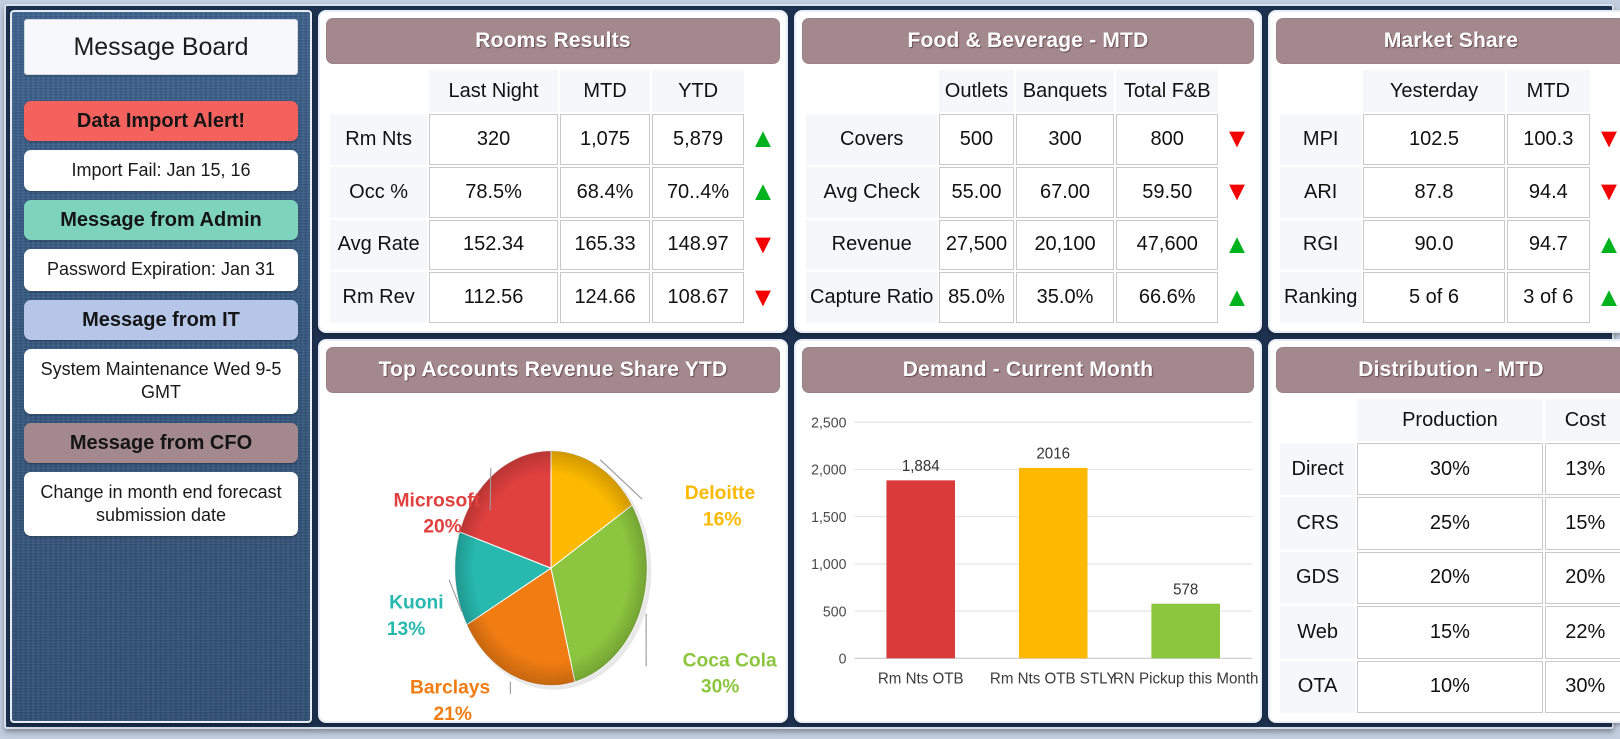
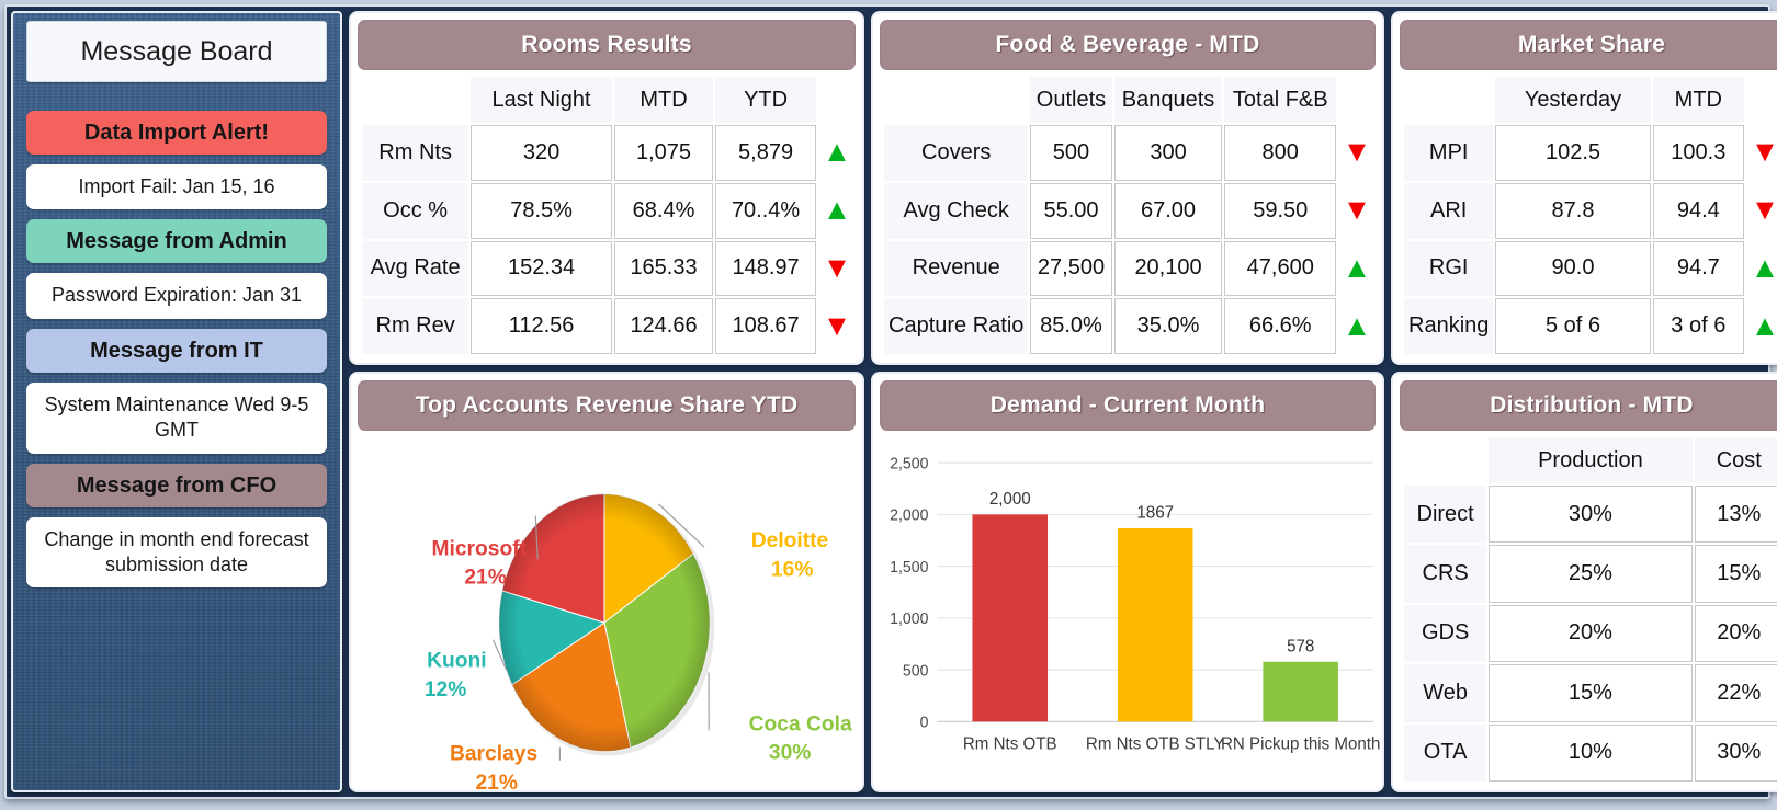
Top Accounts Revenue Share YTD/Kuoni: 13% -> 12%
Top Accounts Revenue Share YTD/Microsoft: 20% -> 21%
Demand - Current Month/Rm Nts OTB: 1,884 -> 2,000
Demand - Current Month/Rm Nts OTB STLY: 2016 -> 1867
